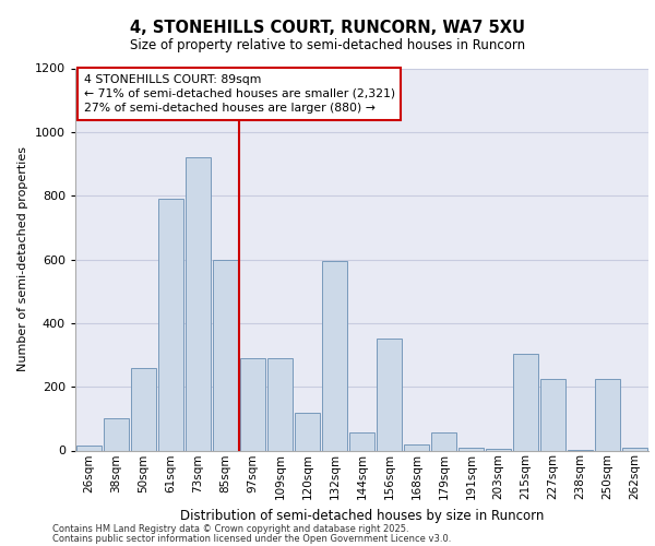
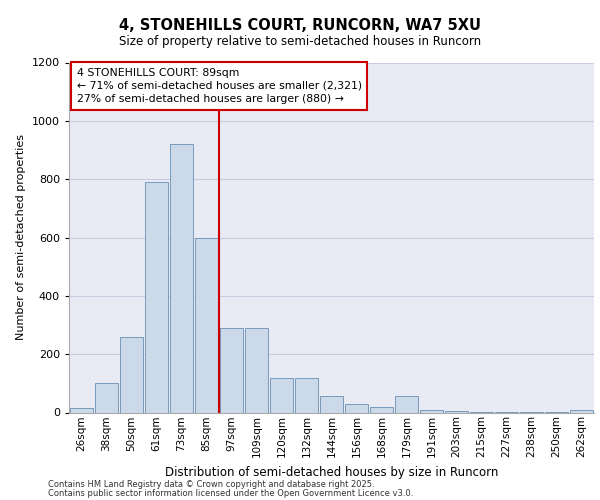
132sqm: 595 -> 120
156sqm: 350 -> 30
215sqm: 305 -> 3
227sqm: 225 -> 2
250sqm: 225 -> 2
